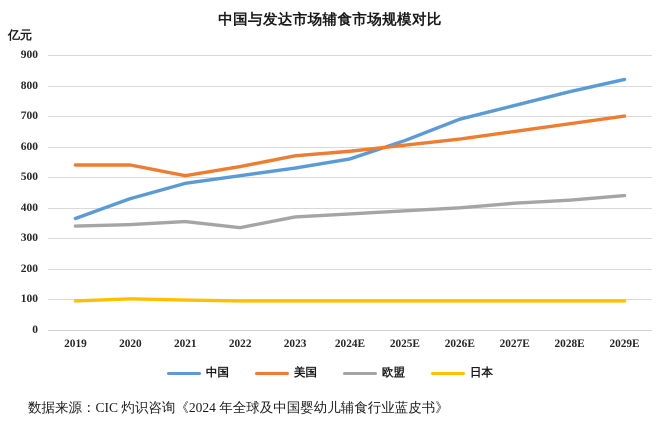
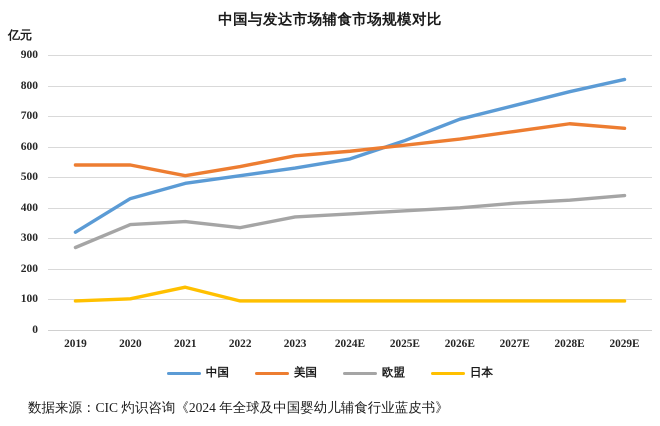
中国/2019: 360 -> 320
欧盟/2019: 340 -> 270
日本/2021: 100 -> 140
美国/2029E: 700 -> 660
